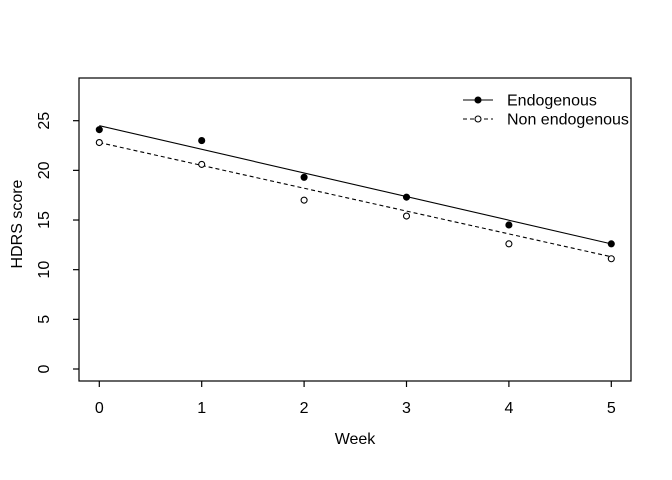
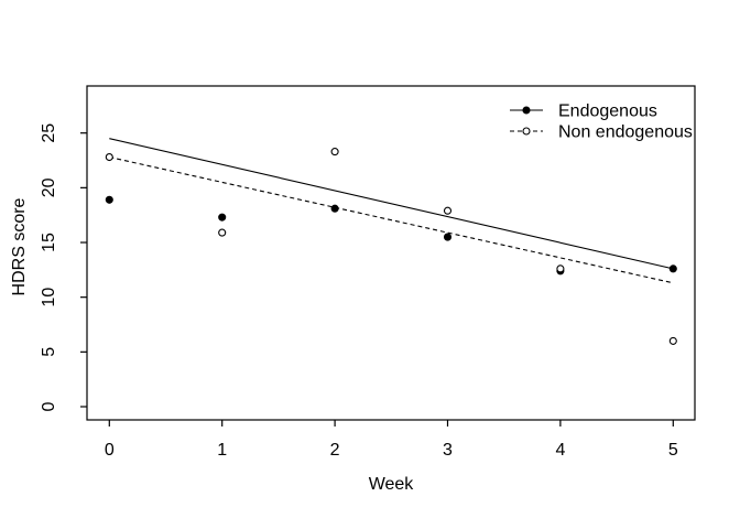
Endogenous/0: 24.1 -> 18.9
Endogenous/1: 23.0 -> 17.3
Non endogenous/1: 20.6 -> 15.9
Endogenous/2: 19.3 -> 18.1
Non endogenous/2: 17.0 -> 23.3
Endogenous/3: 17.3 -> 15.5
Non endogenous/3: 15.4 -> 17.9
Endogenous/4: 14.5 -> 12.4
Non endogenous/5: 11.1 -> 6.0
